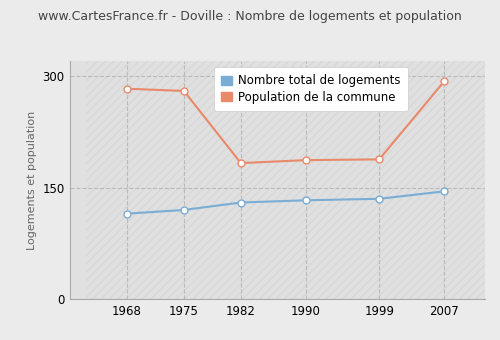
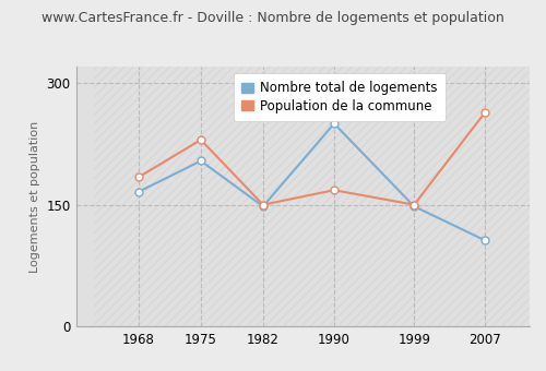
Nombre total de logements/1968: 115 -> 166
Population de la commune/1968: 283 -> 184
Nombre total de logements/1975: 120 -> 204
Population de la commune/1975: 280 -> 230
Nombre total de logements/1982: 130 -> 148
Population de la commune/1982: 183 -> 150
Nombre total de logements/1990: 133 -> 250
Population de la commune/1990: 187 -> 168
Nombre total de logements/1999: 135 -> 148
Population de la commune/1999: 188 -> 150
Nombre total de logements/2007: 145 -> 106
Population de la commune/2007: 293 -> 264
